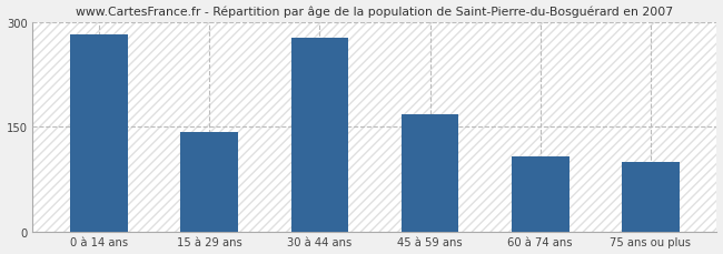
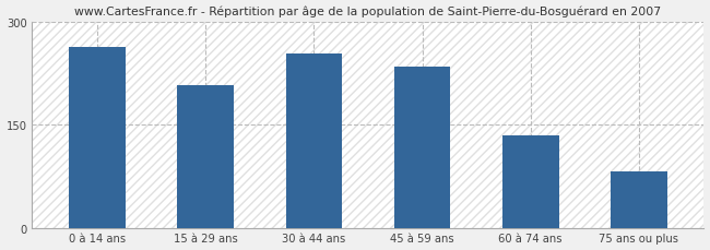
0 à 14 ans: 282 -> 264
15 à 29 ans: 143 -> 208
30 à 44 ans: 277 -> 254
45 à 59 ans: 168 -> 234
60 à 74 ans: 107 -> 134
75 ans ou plus: 100 -> 82
